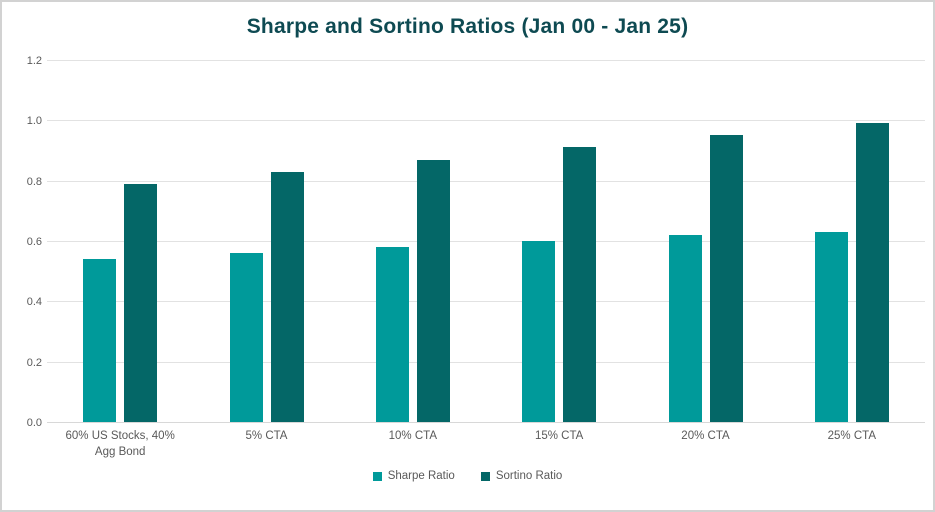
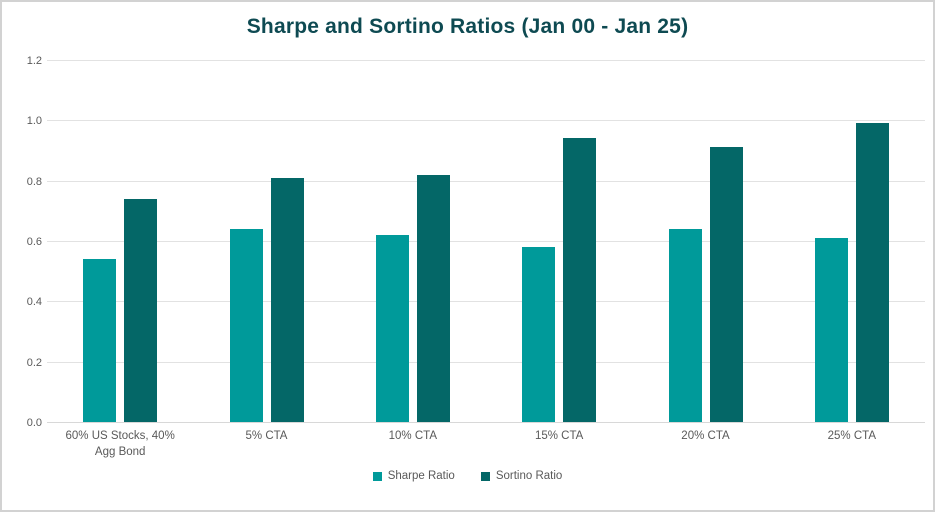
Sortino Ratio/60% US Stocks, 40% Agg Bond: 0.79 -> 0.74
Sharpe Ratio/5% CTA: 0.56 -> 0.64
Sortino Ratio/5% CTA: 0.83 -> 0.81
Sharpe Ratio/10% CTA: 0.58 -> 0.62
Sortino Ratio/10% CTA: 0.87 -> 0.82
Sharpe Ratio/15% CTA: 0.60 -> 0.58
Sortino Ratio/15% CTA: 0.91 -> 0.94
Sharpe Ratio/20% CTA: 0.62 -> 0.64
Sortino Ratio/20% CTA: 0.95 -> 0.91
Sharpe Ratio/25% CTA: 0.63 -> 0.61
